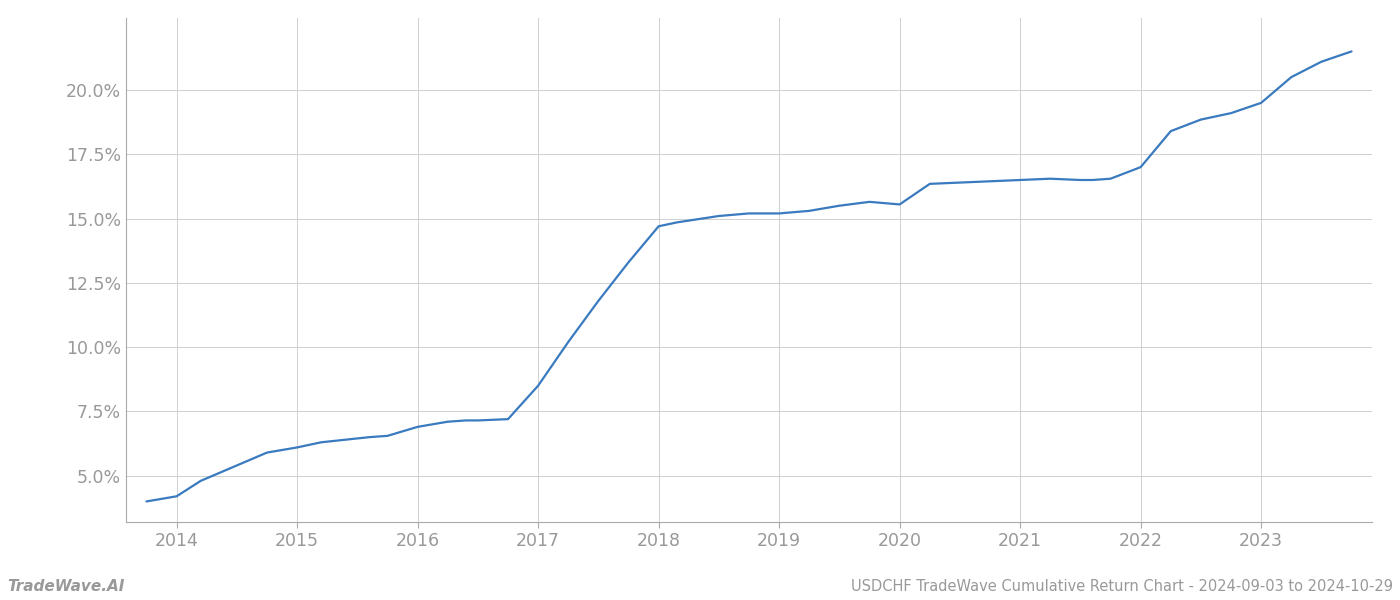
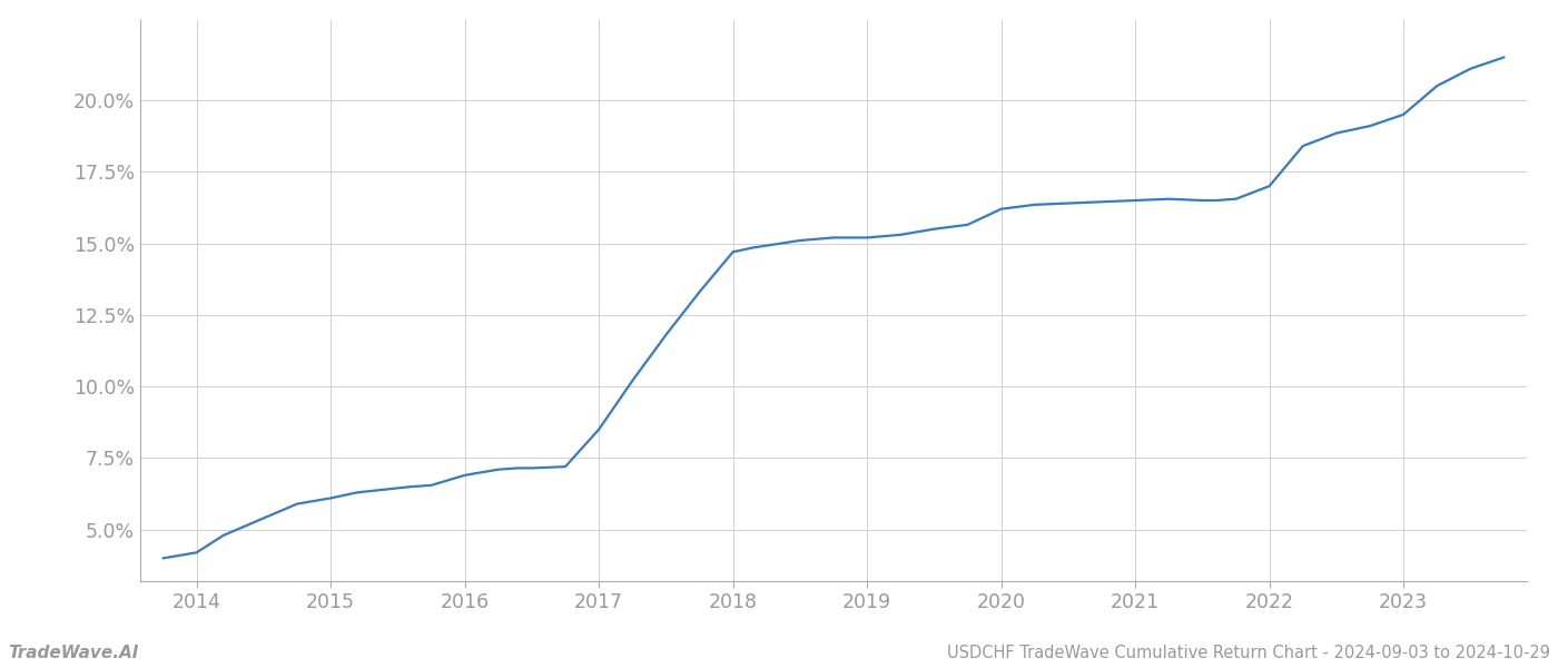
2020: 15.55% -> 16.20%
